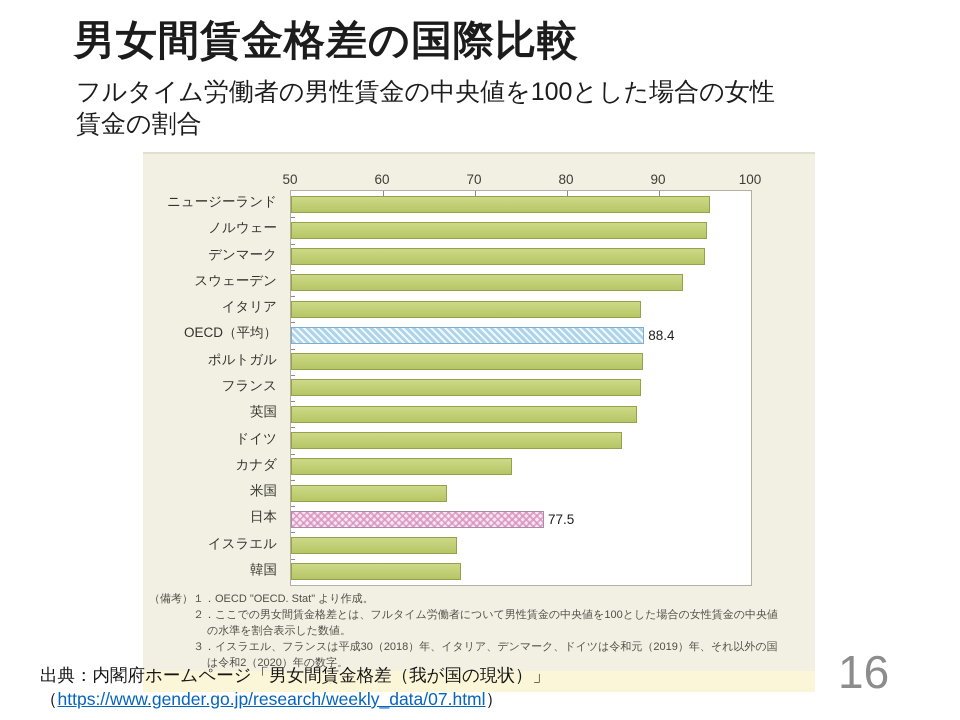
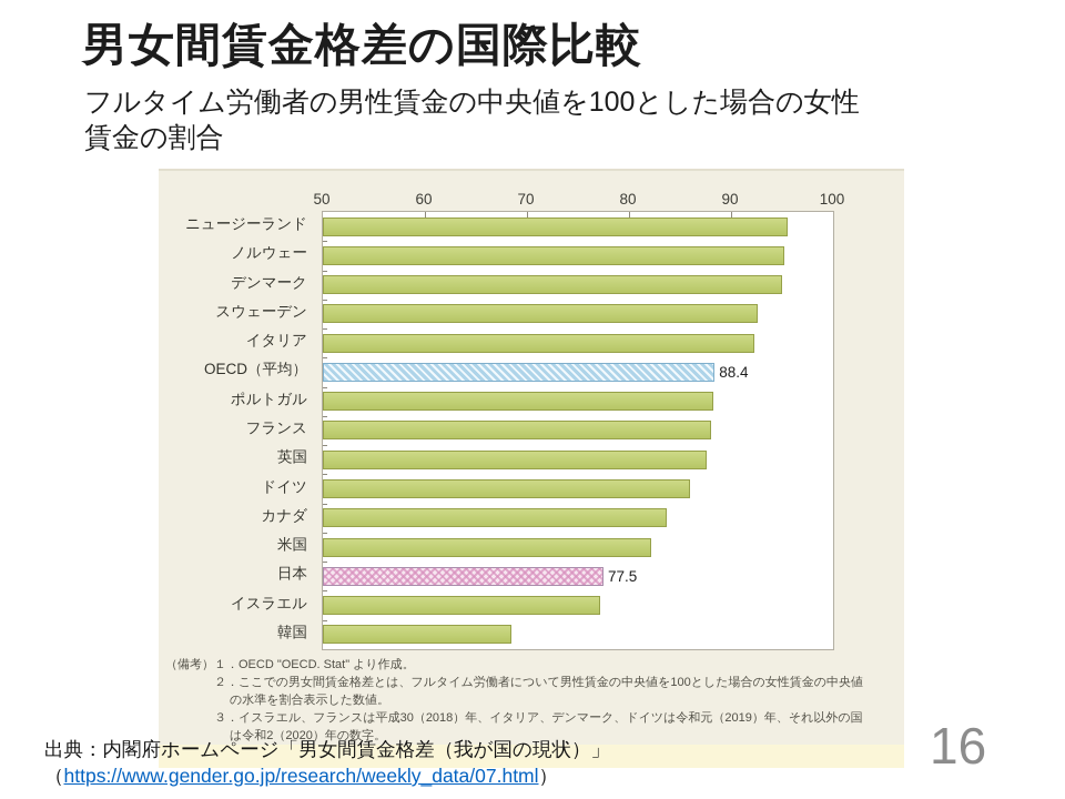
イタリア: 88 -> 92
カナダ: 74 -> 84
米国: 67 -> 82
イスラエル: 68 -> 77
